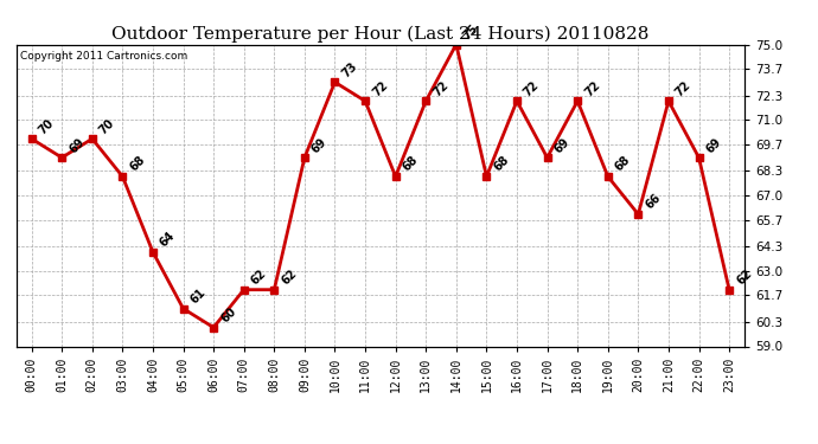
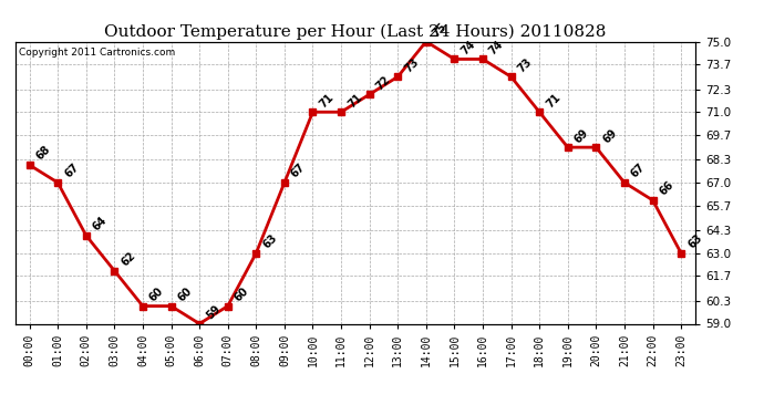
00:00: 70 -> 68
01:00: 69 -> 67
02:00: 70 -> 64
03:00: 68 -> 62
04:00: 64 -> 60
05:00: 61 -> 60
06:00: 60 -> 59
07:00: 62 -> 60
08:00: 62 -> 63
09:00: 69 -> 67
10:00: 73 -> 71
11:00: 72 -> 71
12:00: 68 -> 72
13:00: 72 -> 73
15:00: 68 -> 74
16:00: 72 -> 74
17:00: 69 -> 73
18:00: 72 -> 71
19:00: 68 -> 69
20:00: 66 -> 69
21:00: 72 -> 67
22:00: 69 -> 66
23:00: 62 -> 63
